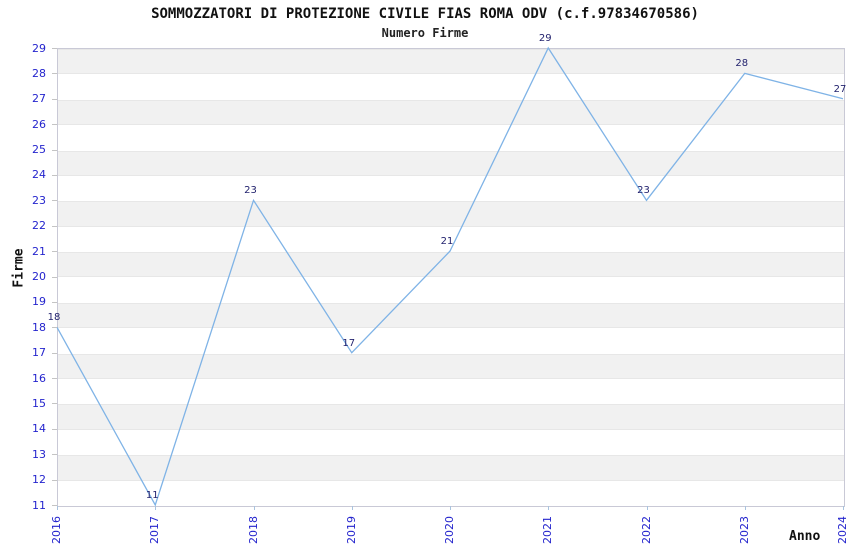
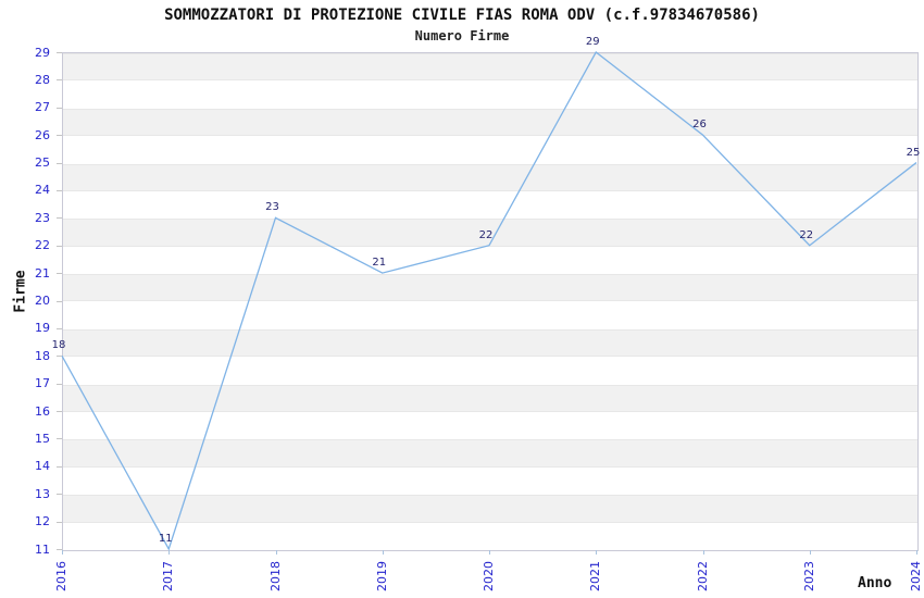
2019: 17 -> 21
2020: 21 -> 22
2022: 23 -> 26
2023: 28 -> 22
2024: 27 -> 25
